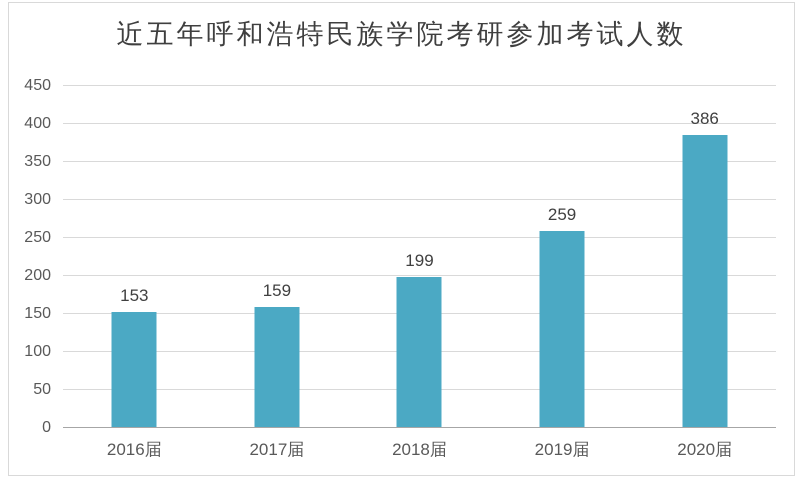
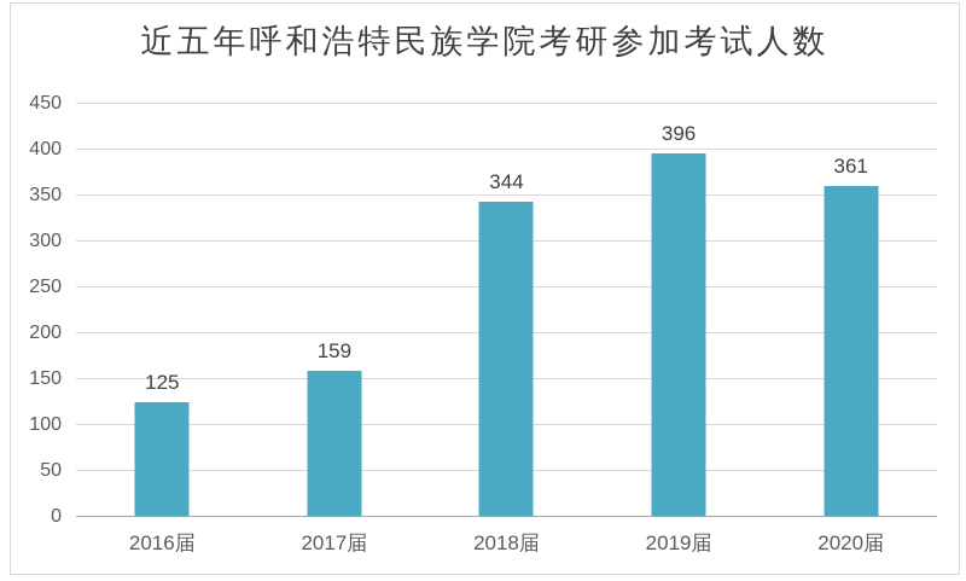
2016届: 153 -> 125
2018届: 199 -> 344
2019届: 259 -> 396
2020届: 386 -> 361
